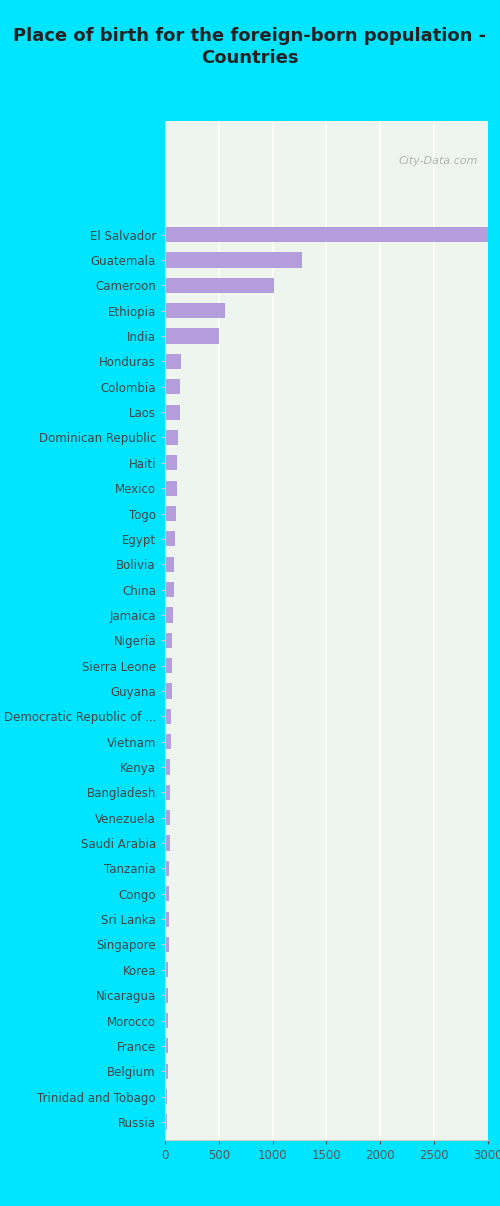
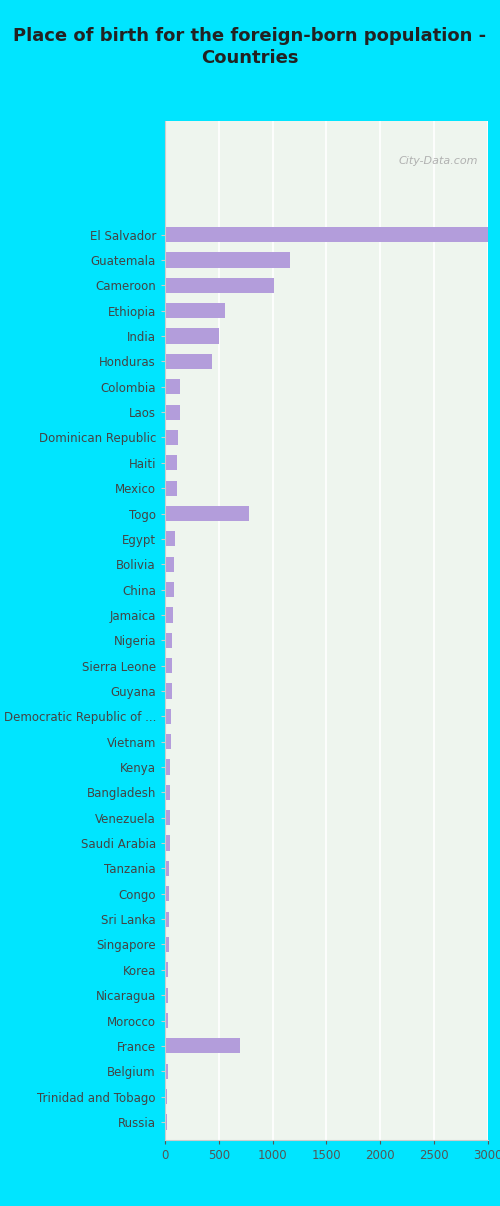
Guatemala: 1270 -> 1160
Honduras: 150 -> 440
Togo: 100 -> 780
France: 30 -> 700
